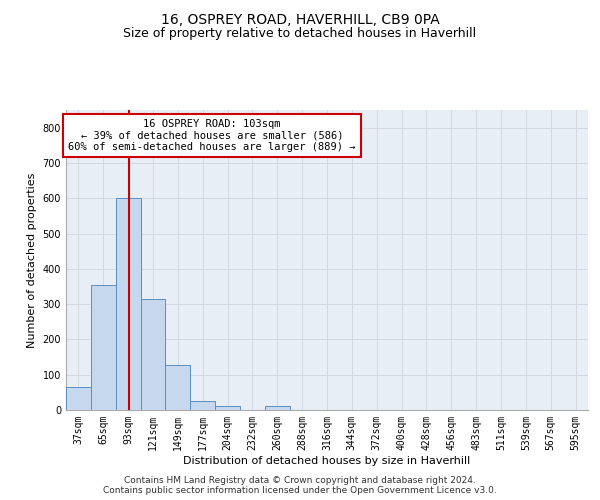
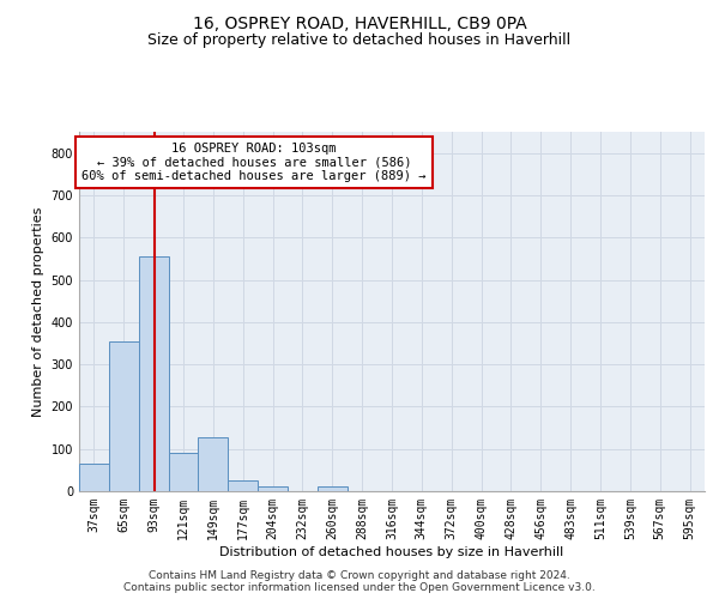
93sqm: 600 -> 555
121sqm: 315 -> 90
